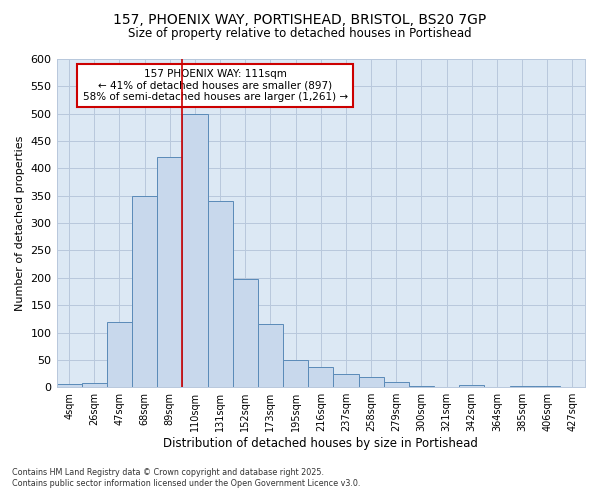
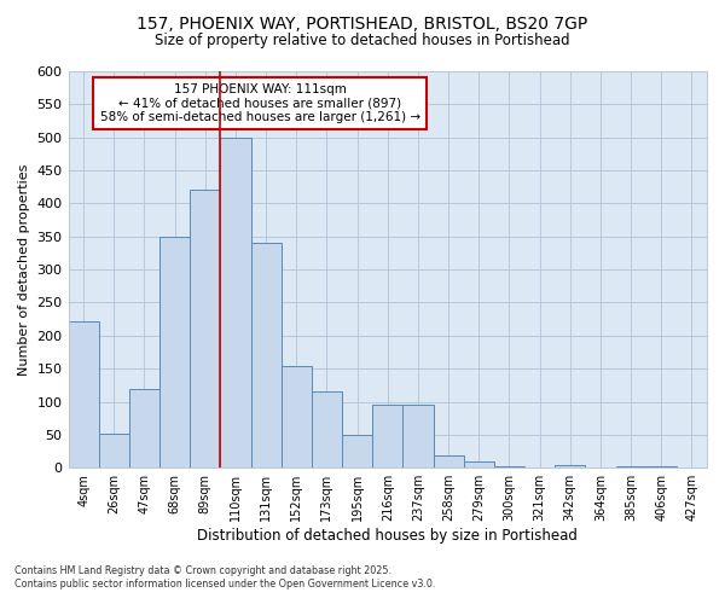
4sqm: 5 -> 222
26sqm: 8 -> 52
152sqm: 197 -> 154
216sqm: 37 -> 96
237sqm: 25 -> 96
